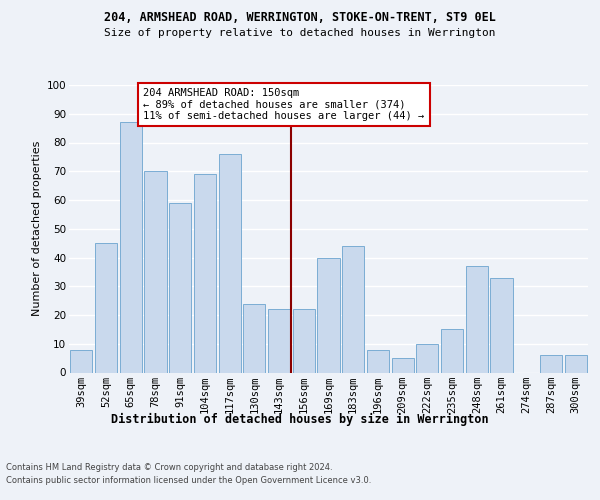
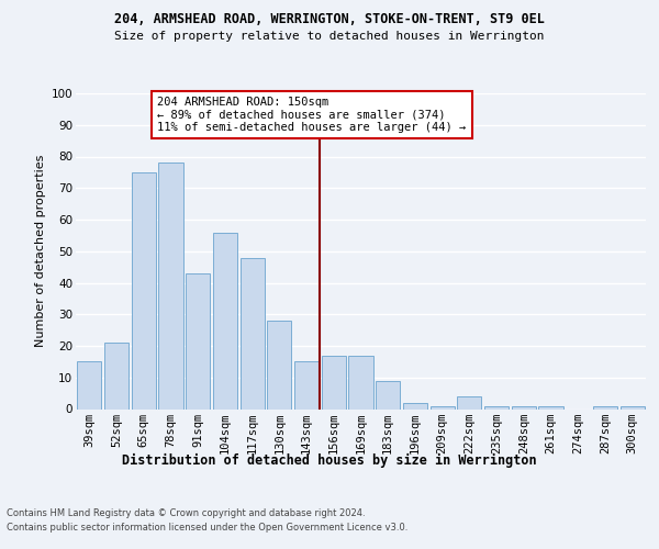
39sqm: 8 -> 15
52sqm: 45 -> 21
65sqm: 87 -> 75
78sqm: 70 -> 78
91sqm: 59 -> 43
104sqm: 69 -> 56
117sqm: 76 -> 48
130sqm: 24 -> 28
143sqm: 22 -> 15
156sqm: 22 -> 17
169sqm: 40 -> 17
183sqm: 44 -> 9
196sqm: 8 -> 2
209sqm: 5 -> 1
222sqm: 10 -> 4
235sqm: 15 -> 1
248sqm: 37 -> 1
261sqm: 33 -> 1
287sqm: 6 -> 1
300sqm: 6 -> 1
